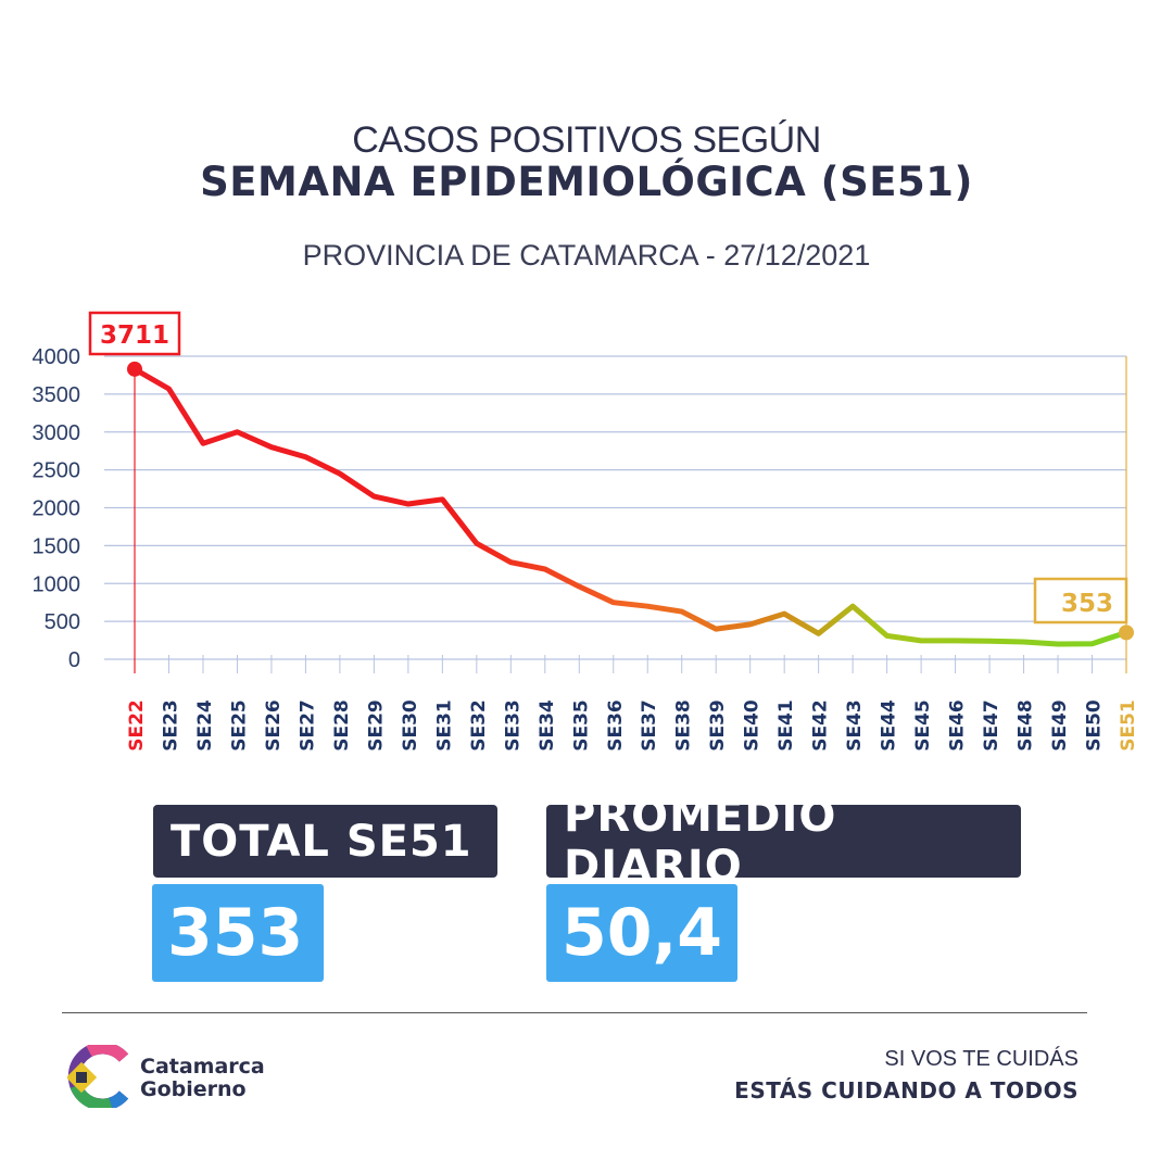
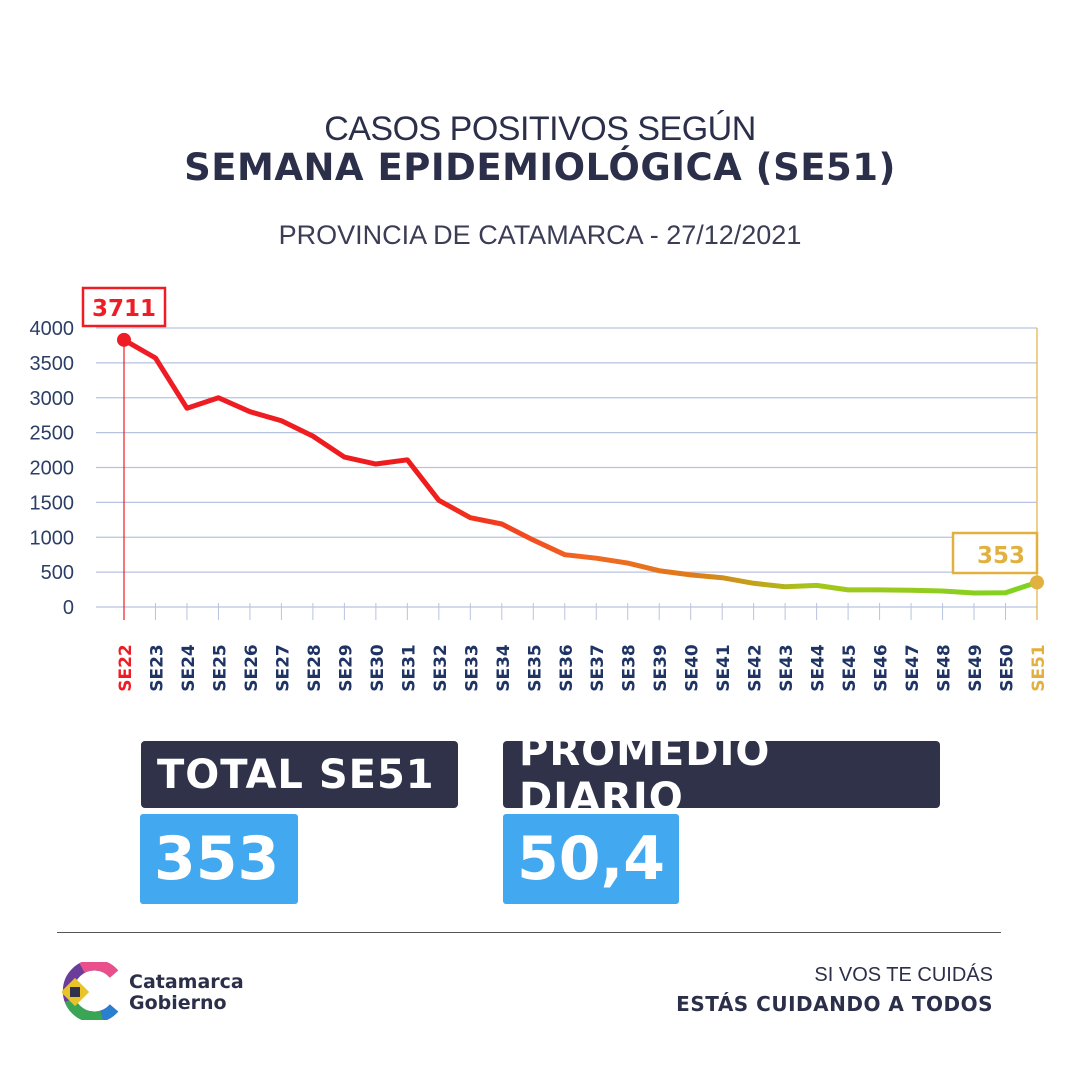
SE39: 400 -> 500
SE41: 600 -> 400
SE43: 700 -> 300
